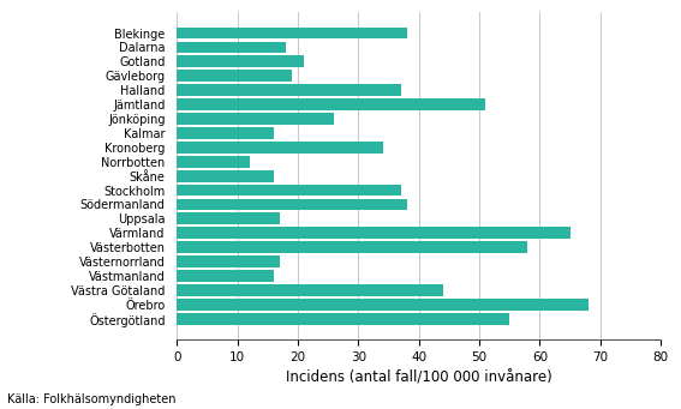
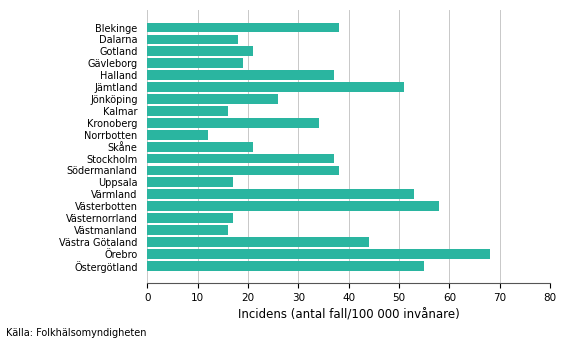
Skåne: 16 -> 21
Värmland: 65 -> 53
